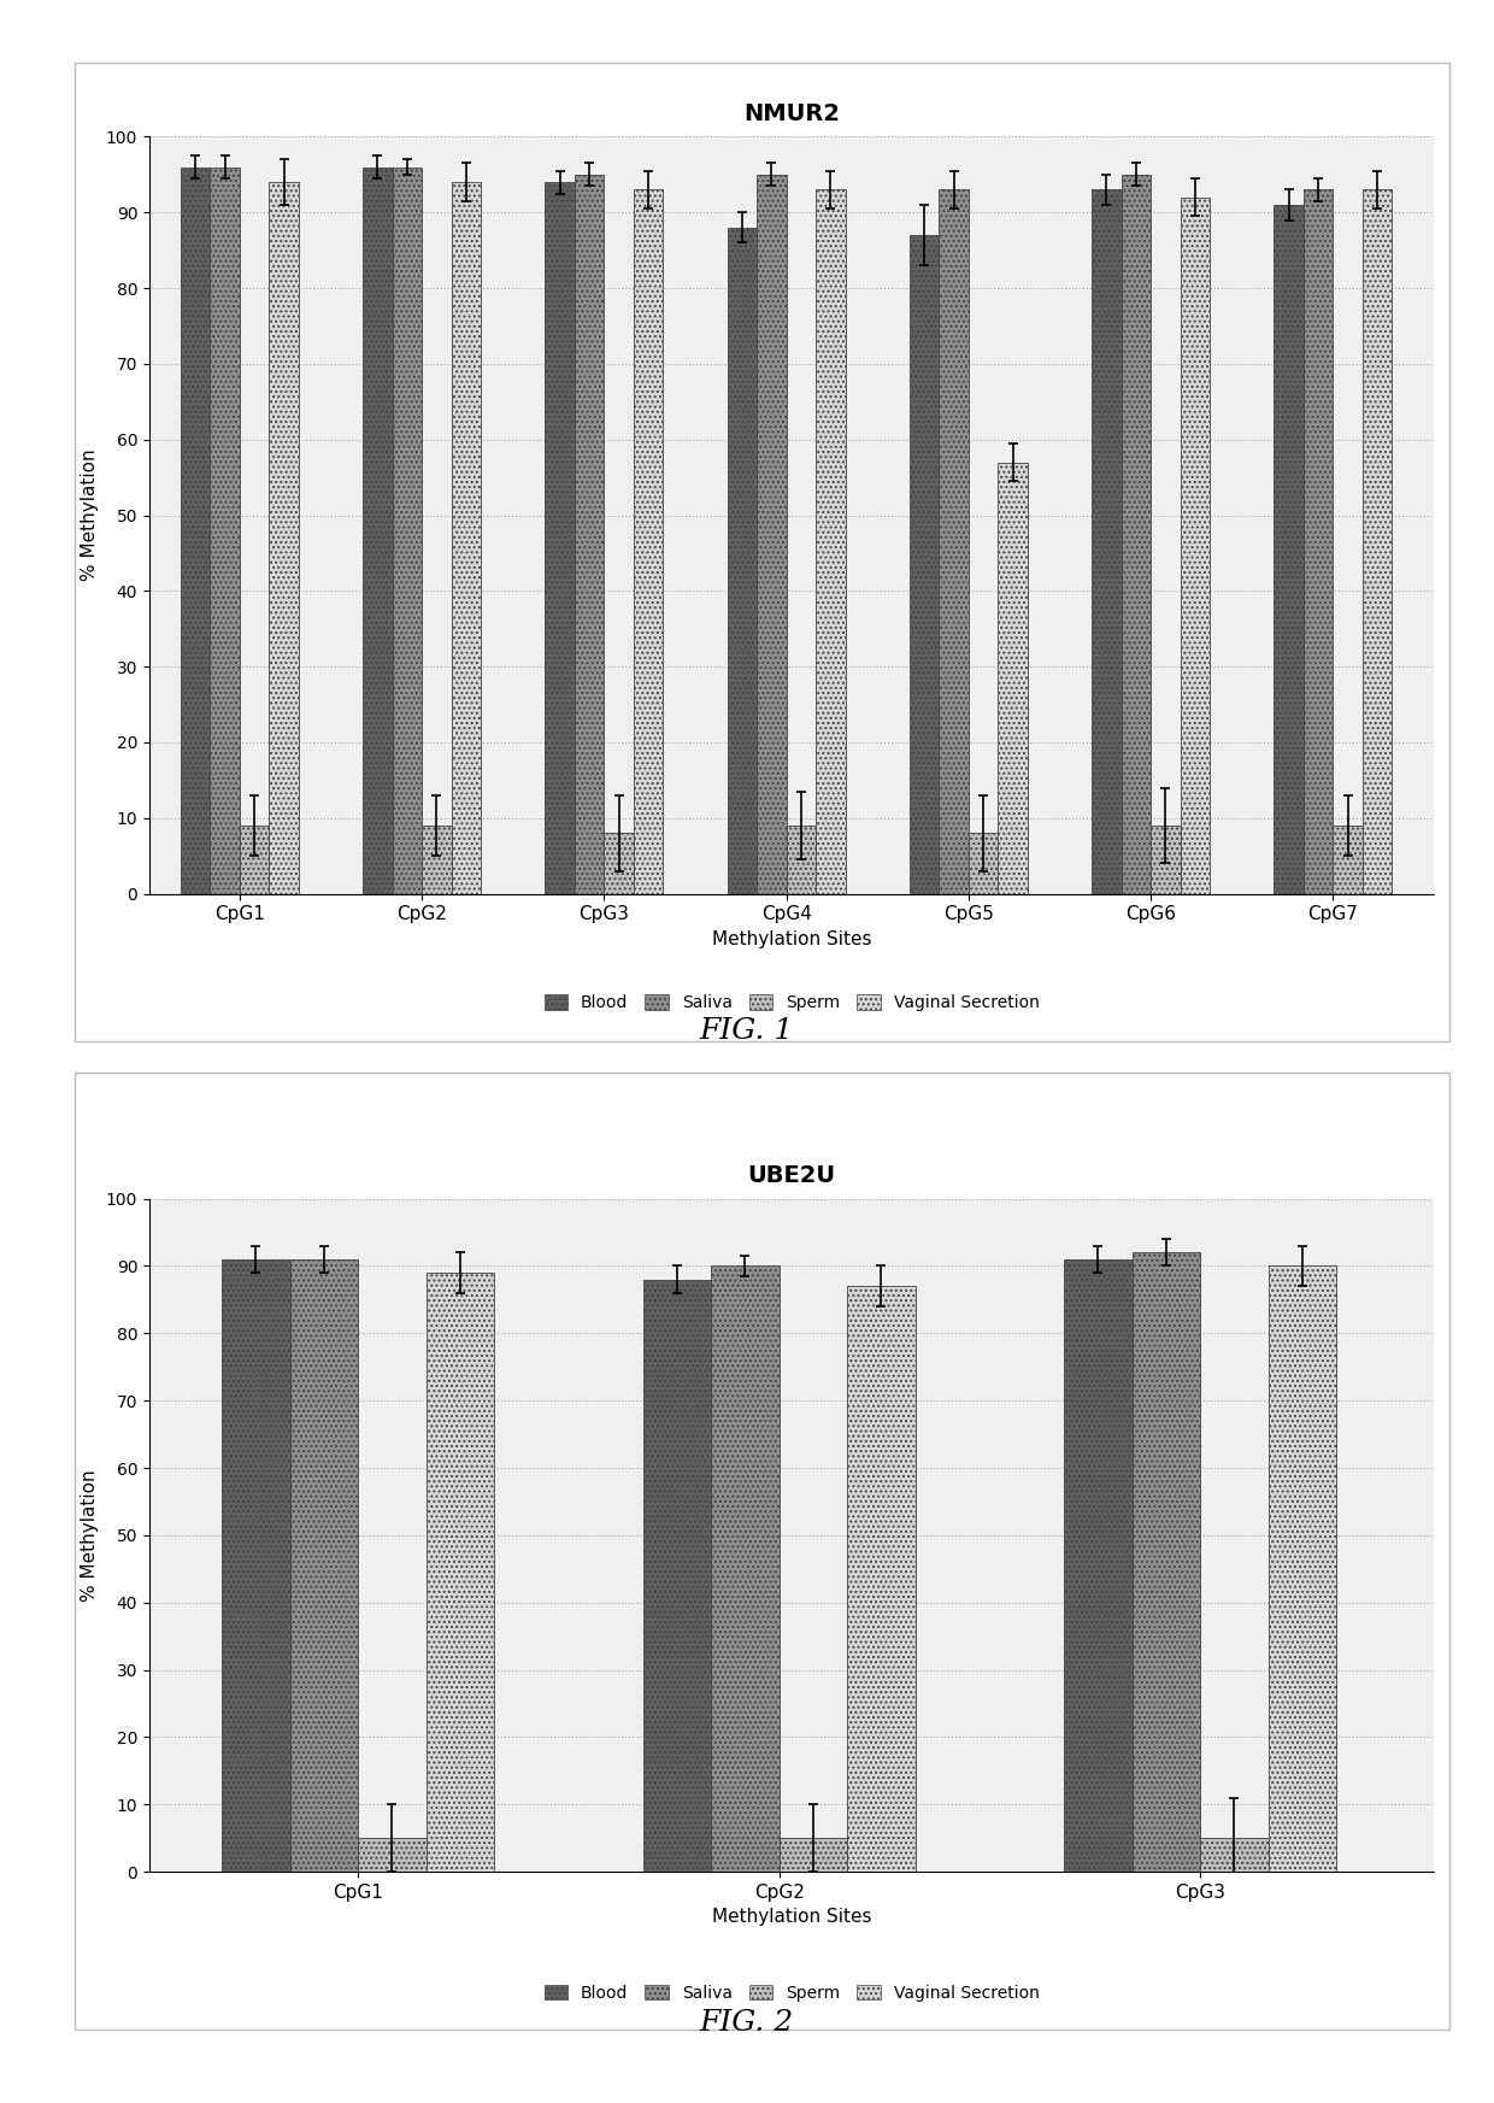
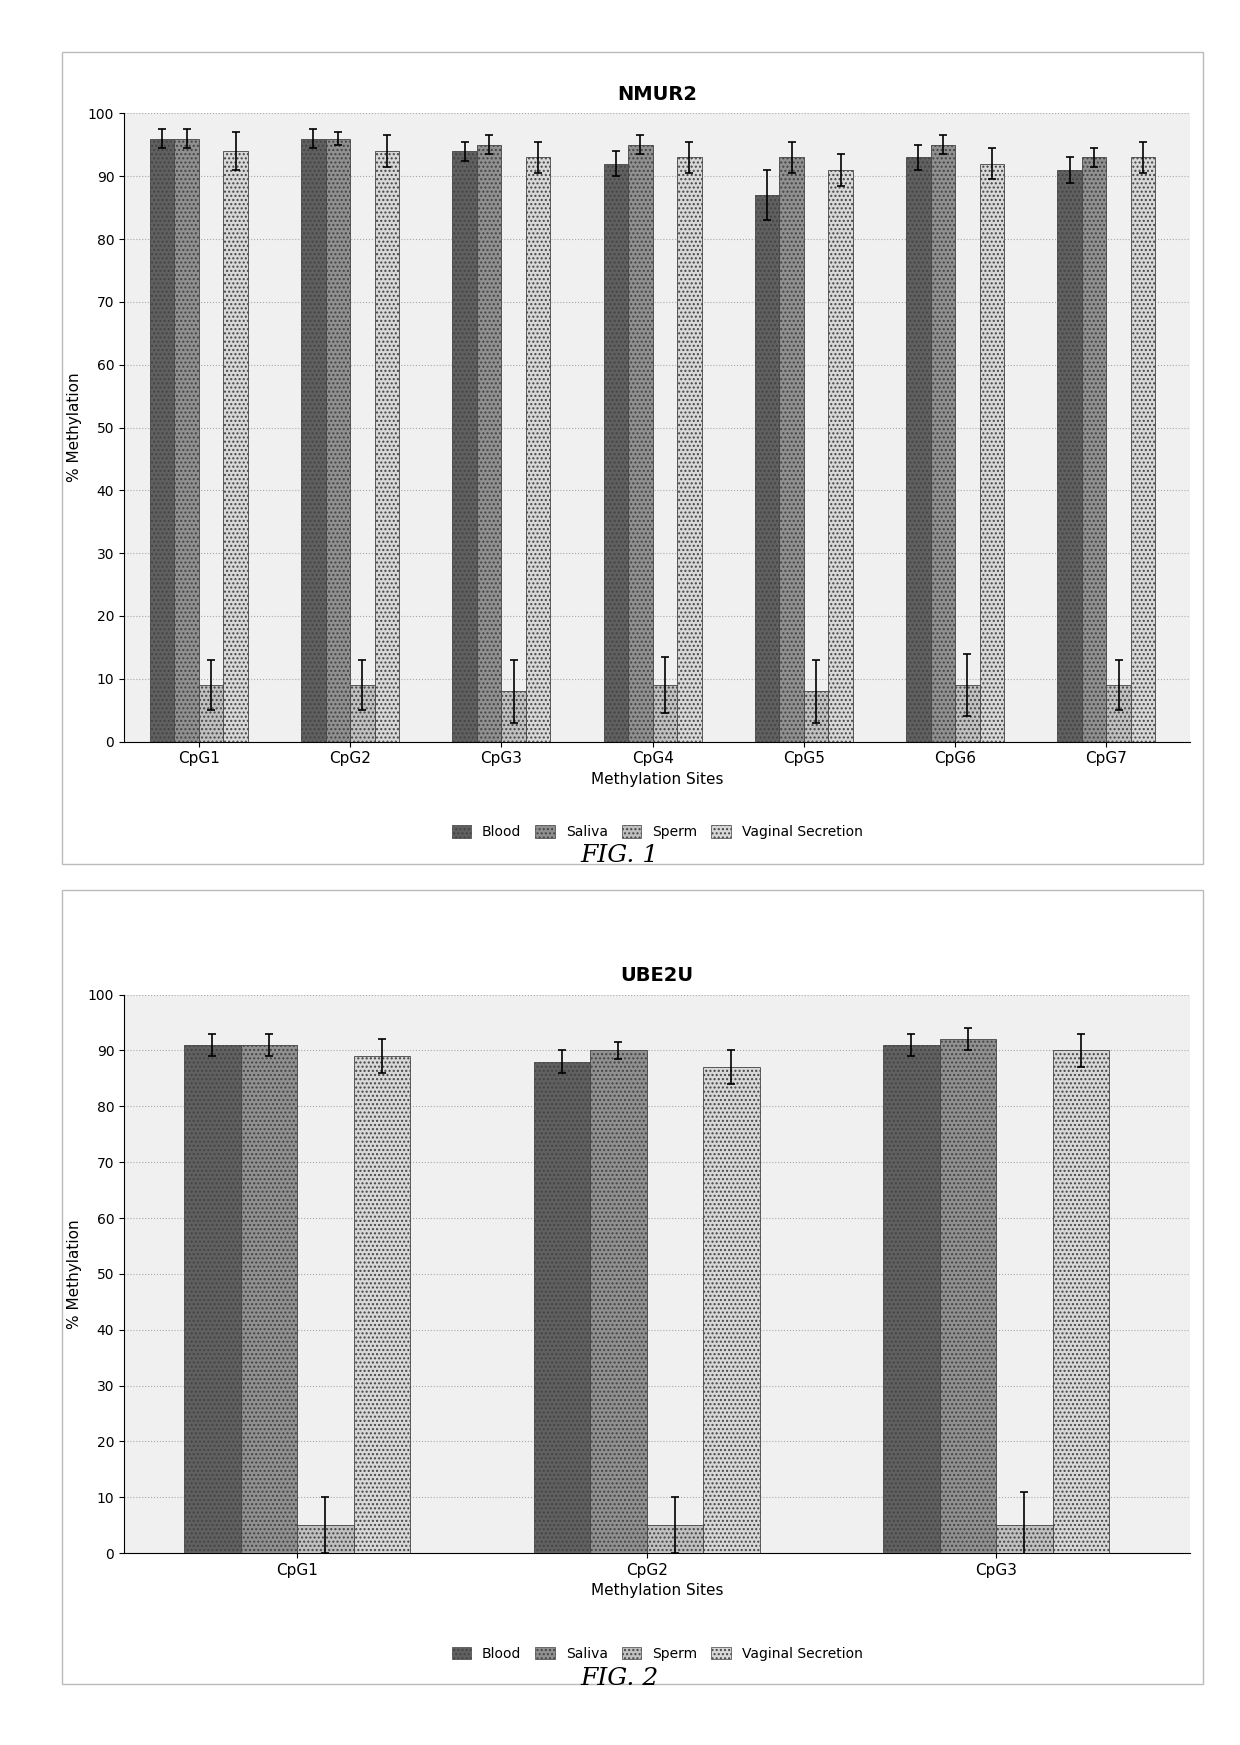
NMUR2/Blood/CpG4: 88 -> 92
NMUR2/Vaginal Secretion/CpG5: 57 -> 91
